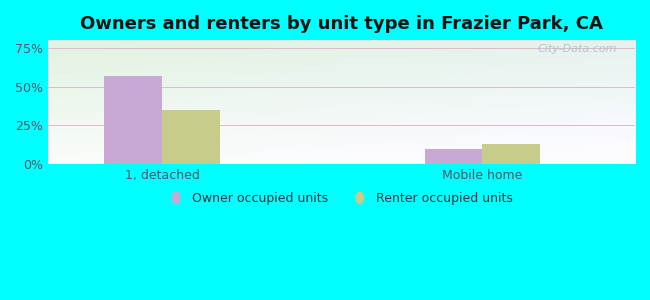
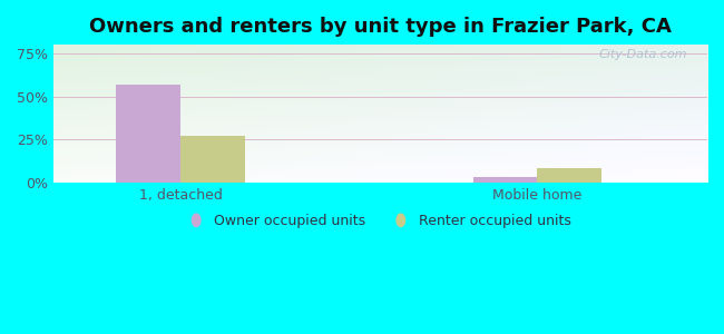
Renter occupied units/1, detached: 35% -> 27%
Owner occupied units/Mobile home: 10% -> 4%
Renter occupied units/Mobile home: 13% -> 8%
